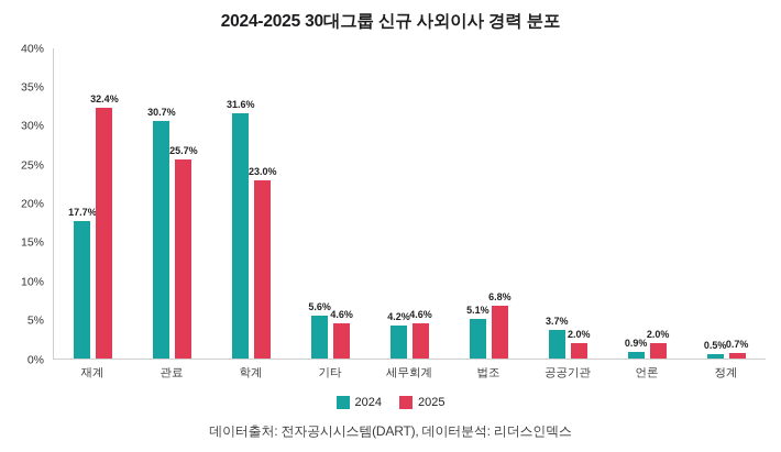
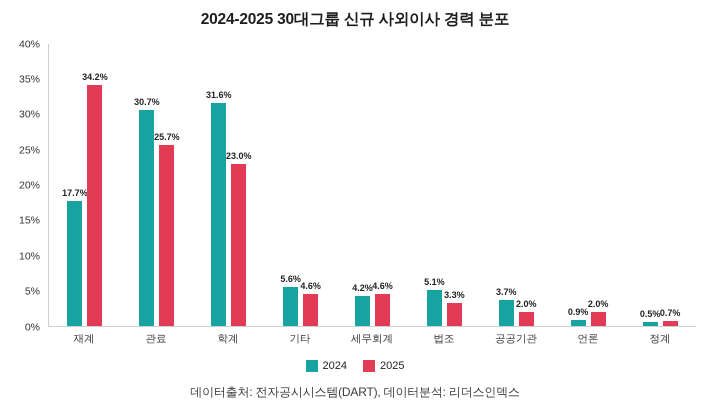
2025/재계: 32.4% -> 34.2%
2025/법조: 6.8% -> 3.3%
